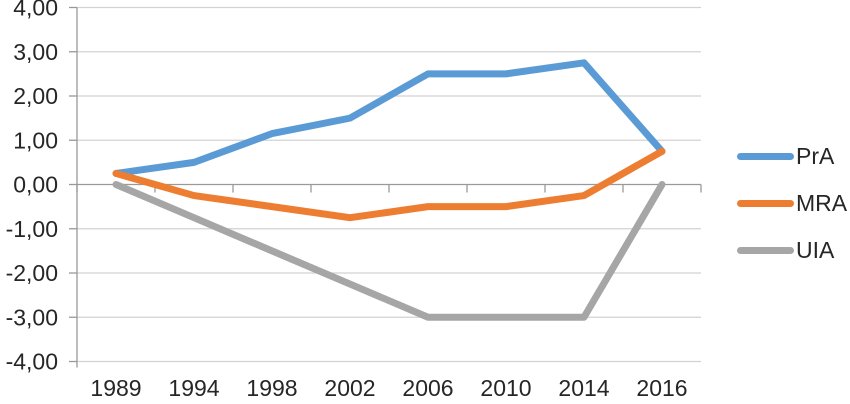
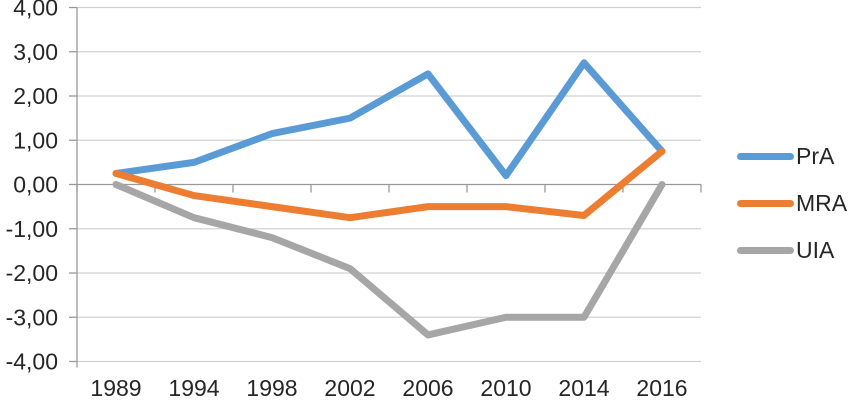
UIA/1998: -1,5 -> -1,2
UIA/2002: -2,2 -> -1,9
UIA/2006: -3,0 -> -3,4
PrA/2010: 2,5 -> 0,2
MRA/2014: -0,2 -> -0,7
